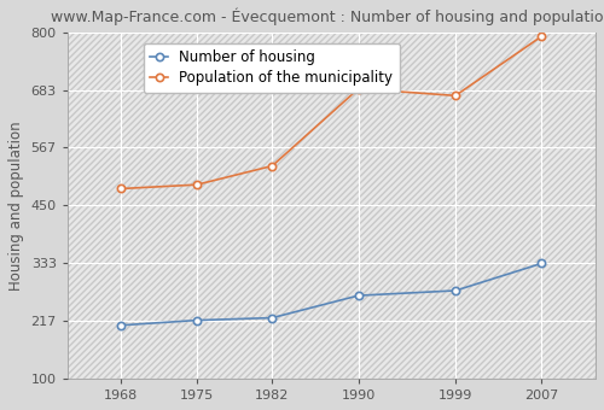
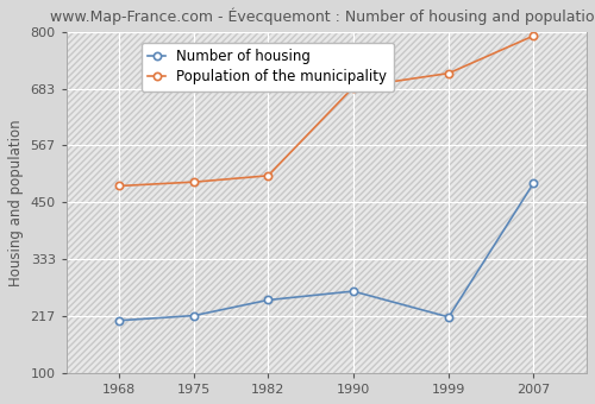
Number of housing/1982: 223 -> 250
Population of the municipality/1982: 530 -> 505
Number of housing/1999: 278 -> 215
Population of the municipality/1999: 672 -> 715
Number of housing/2007: 333 -> 490
